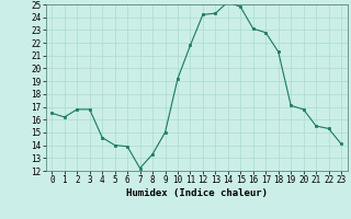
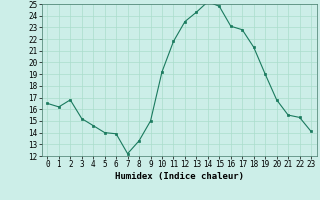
3: 16.8 -> 15.2
12: 24.2 -> 23.5
19: 17.1 -> 19.0
